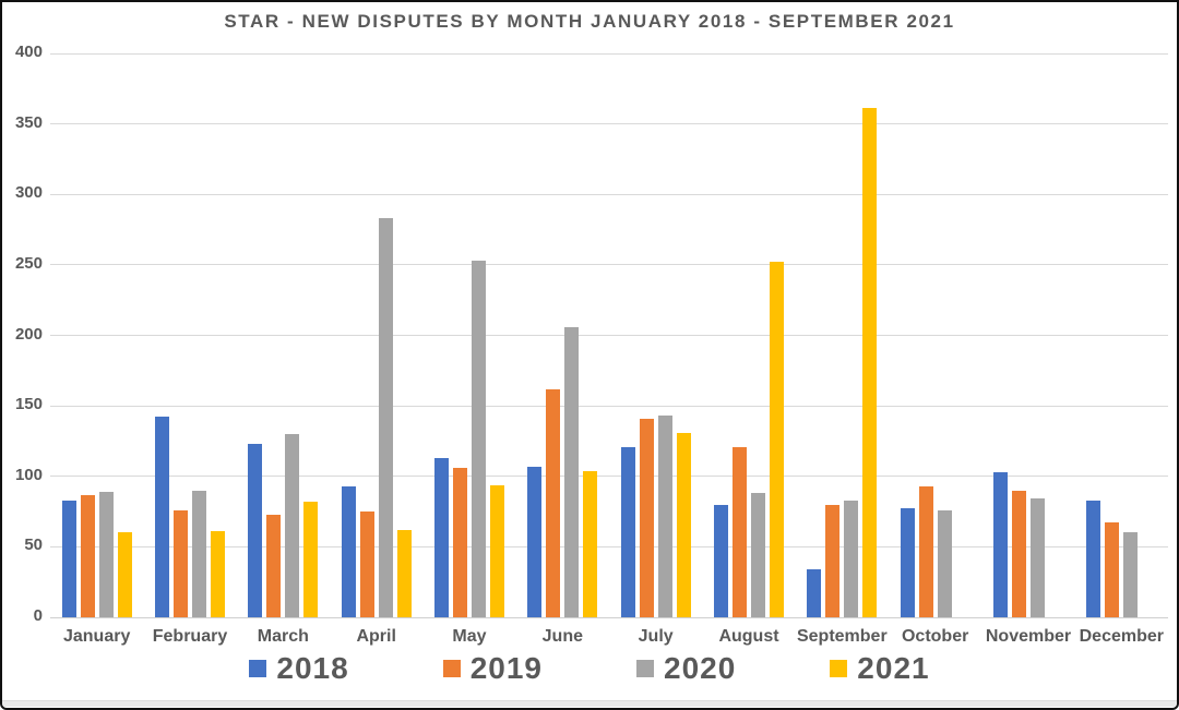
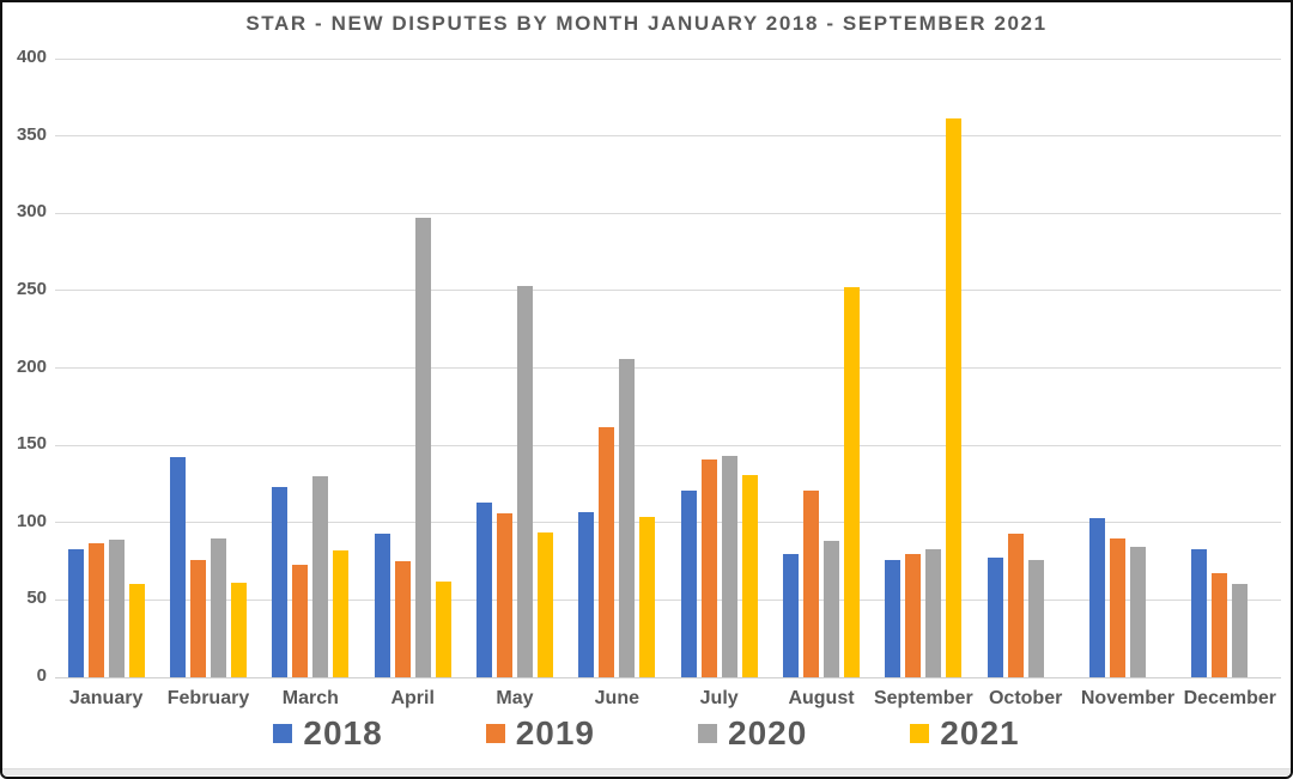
2020/April: 283 -> 297
2018/September: 34 -> 76
